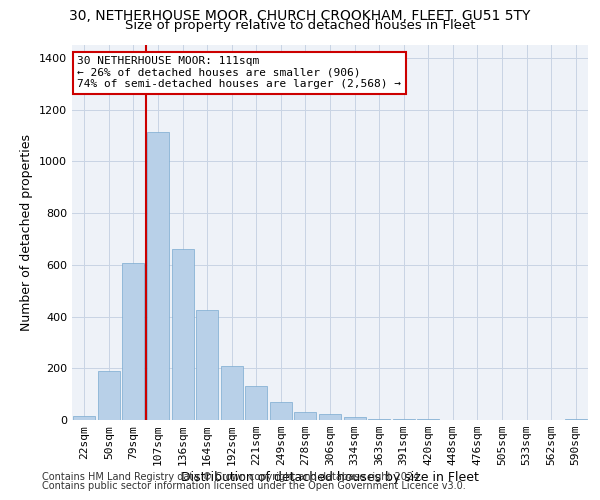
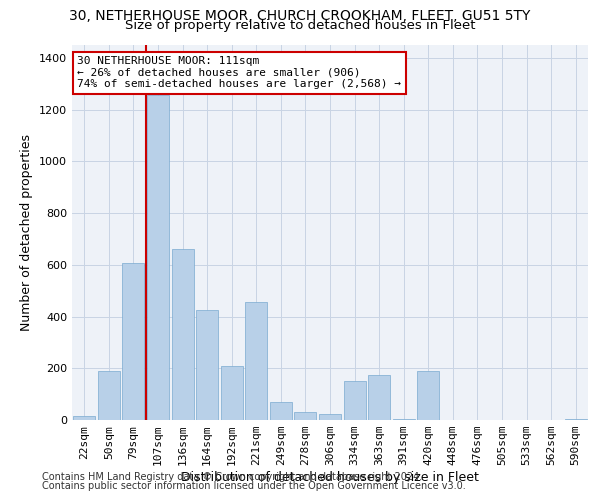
107sqm: 1115 -> 1255
221sqm: 130 -> 455
334sqm: 10 -> 150
363sqm: 5 -> 175
420sqm: 2 -> 190
